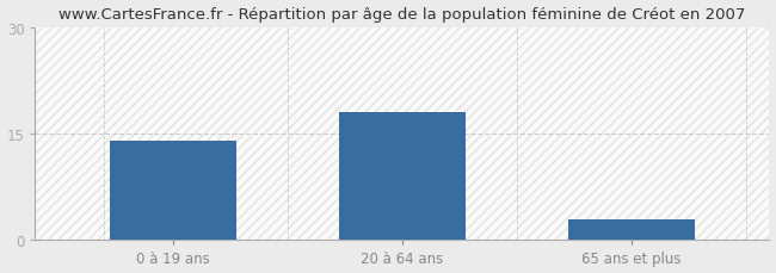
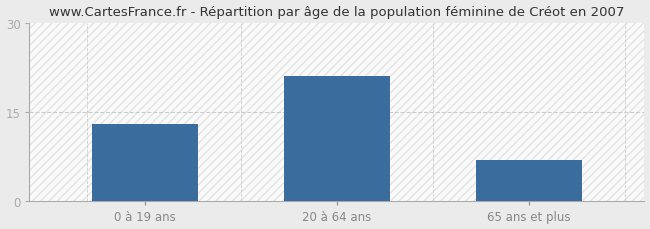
0 à 19 ans: 14 -> 13
20 à 64 ans: 18 -> 21
65 ans et plus: 3 -> 7
